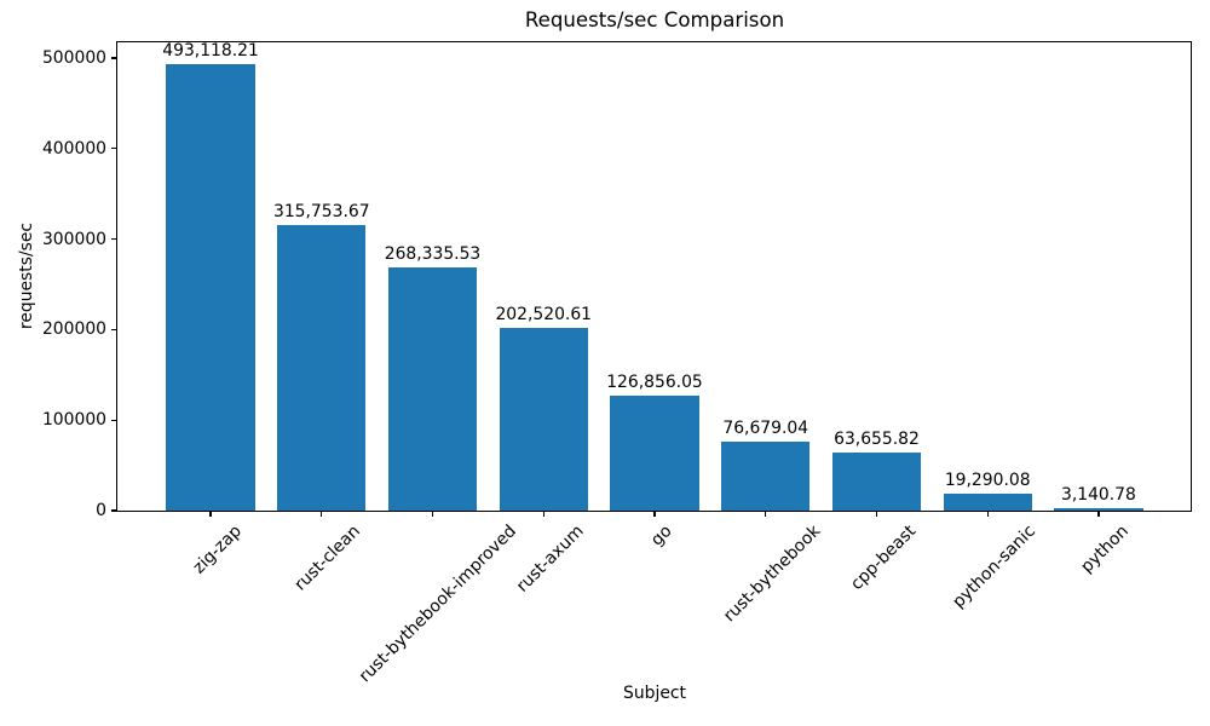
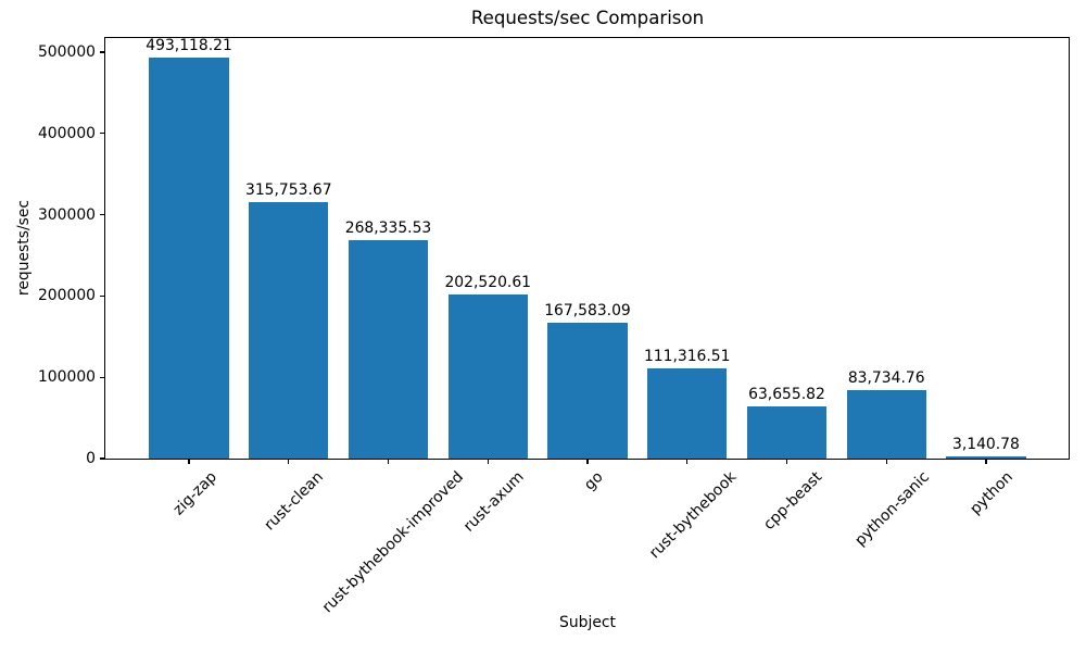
go: 126,856.05 -> 167,583.09
rust-bythebook: 76,679.04 -> 111,316.51
python-sanic: 19,290.08 -> 83,734.76
